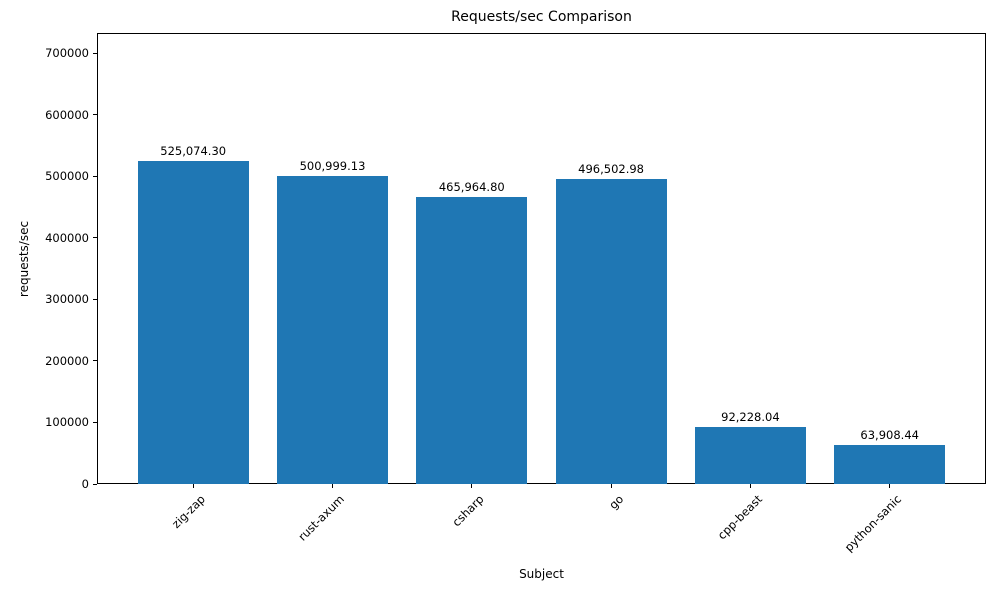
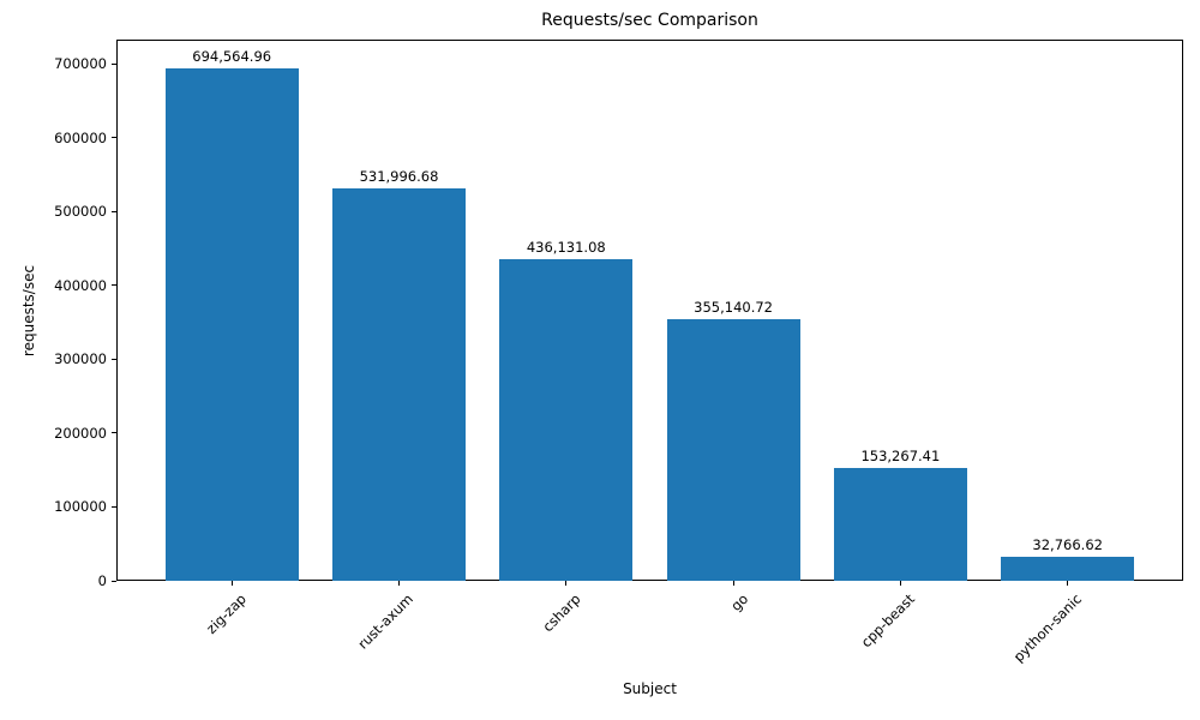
zig-zap: 525,074.30 -> 694,564.96
rust-axum: 500,999.13 -> 531,996.68
csharp: 465,964.80 -> 436,131.08
go: 496,502.98 -> 355,140.72
cpp-beast: 92,228.04 -> 153,267.41
python-sanic: 63,908.44 -> 32,766.62
